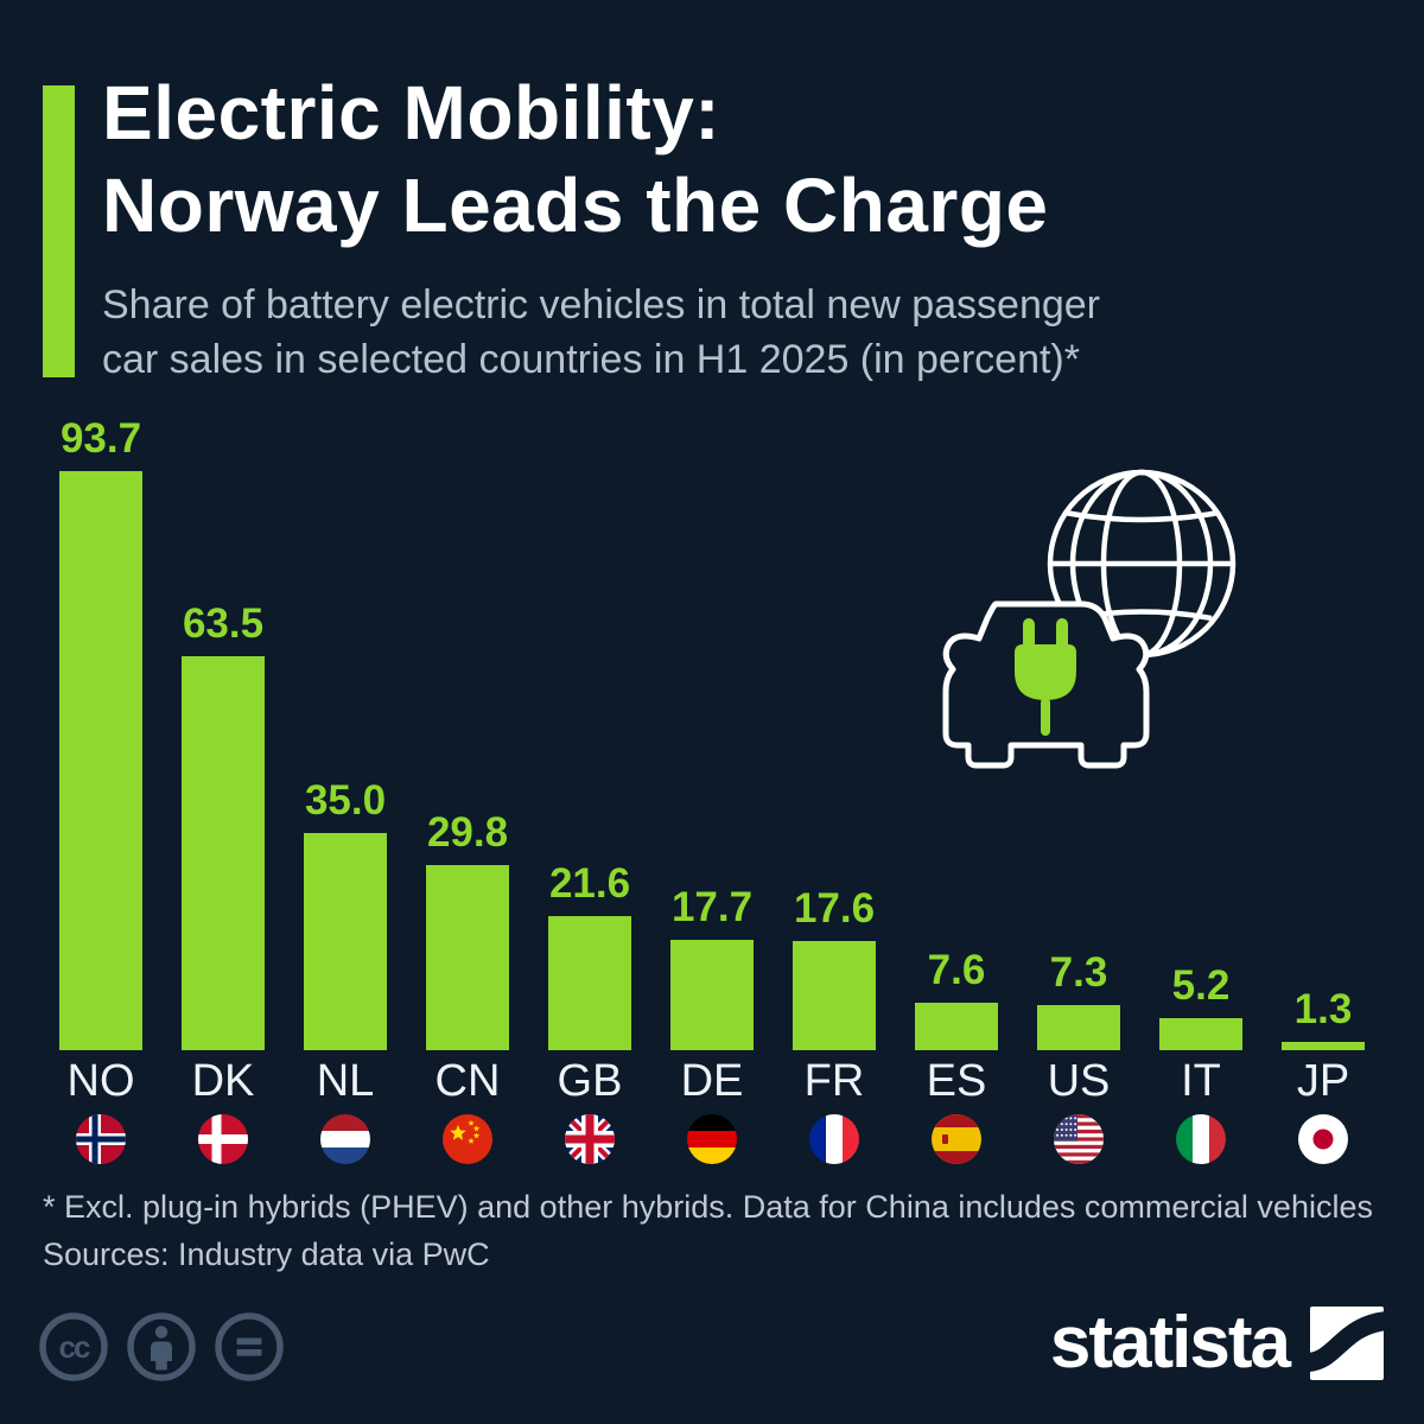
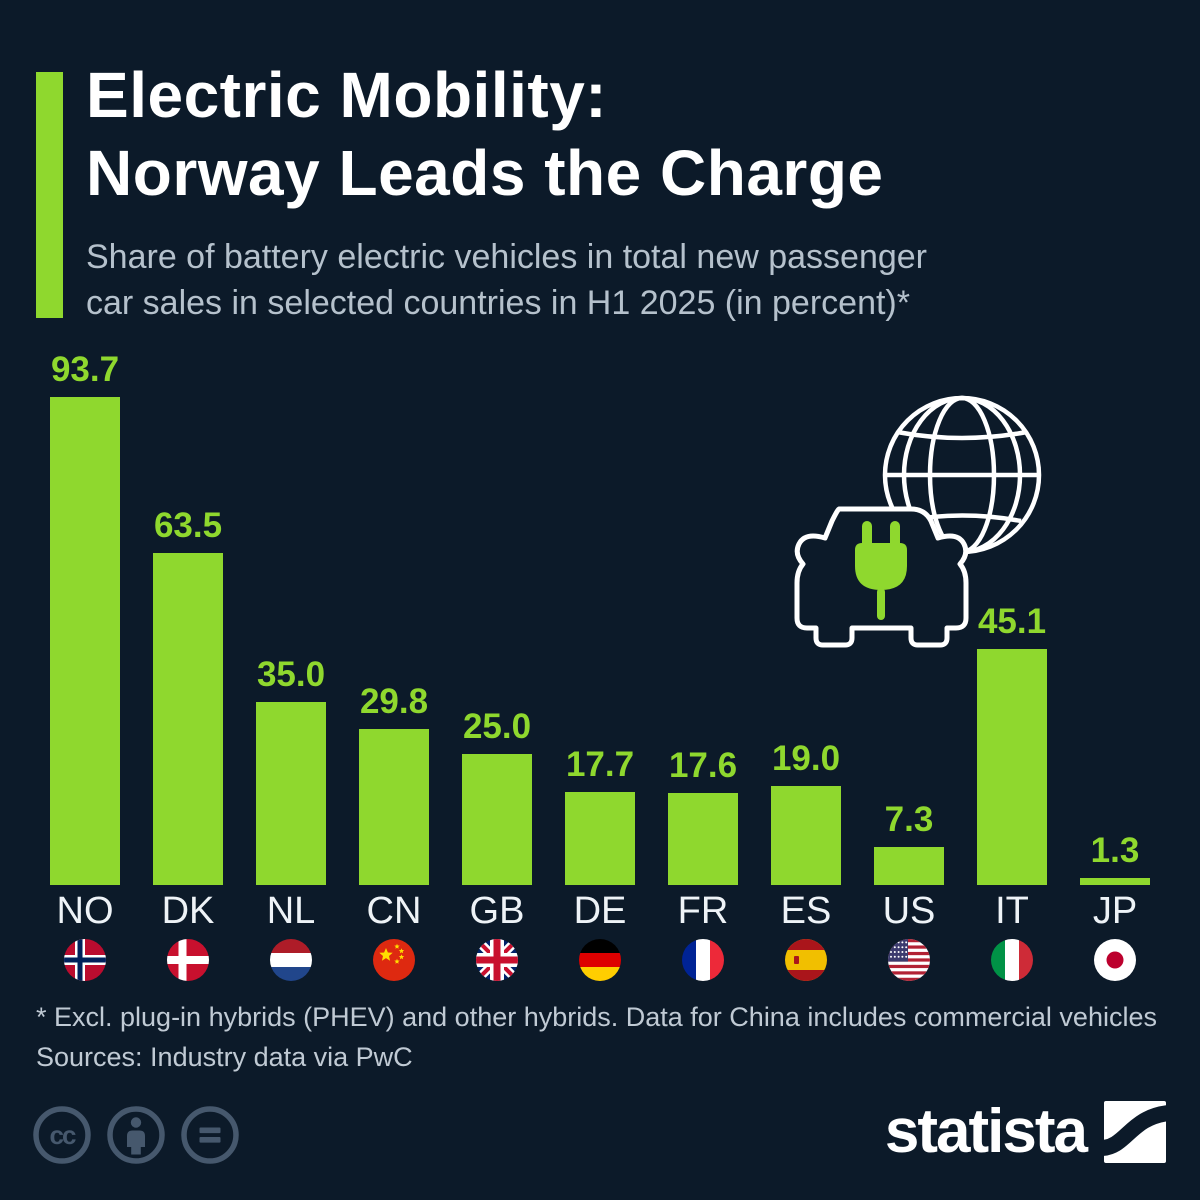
GB: 21.6 -> 25.0
ES: 7.6 -> 19.0
IT: 5.2 -> 45.1
